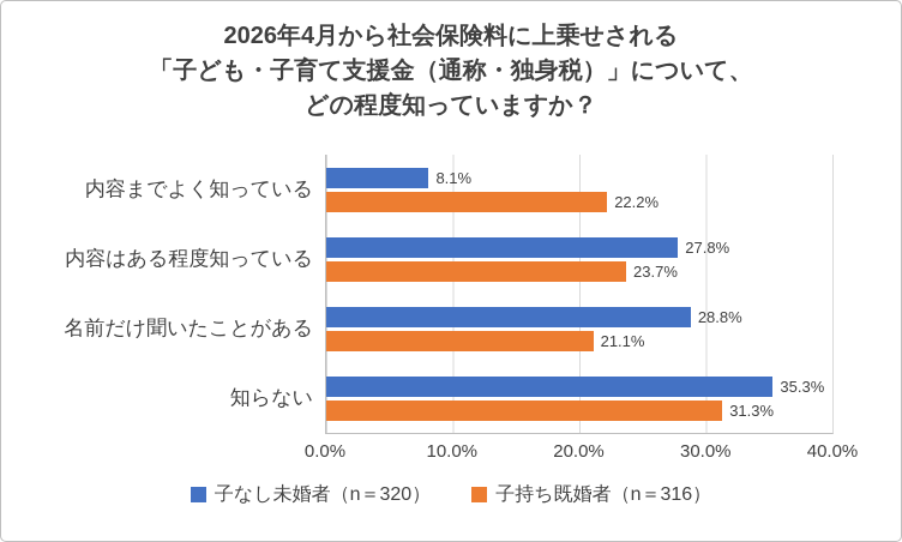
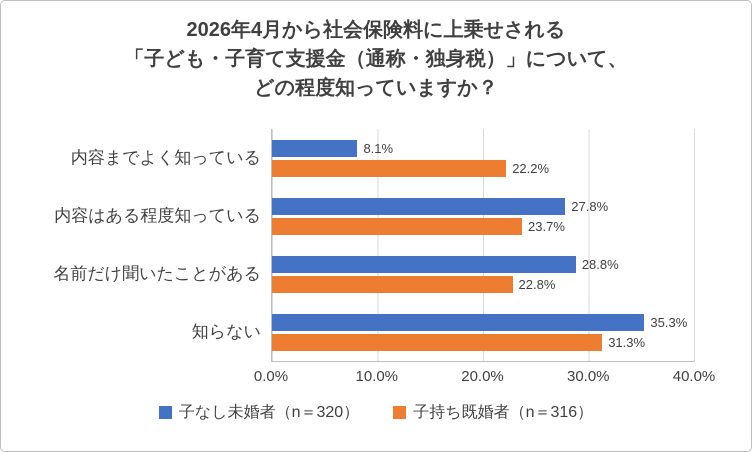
子持ち既婚者（n＝316）/名前だけ聞いたことがある: 21.1% -> 22.8%
